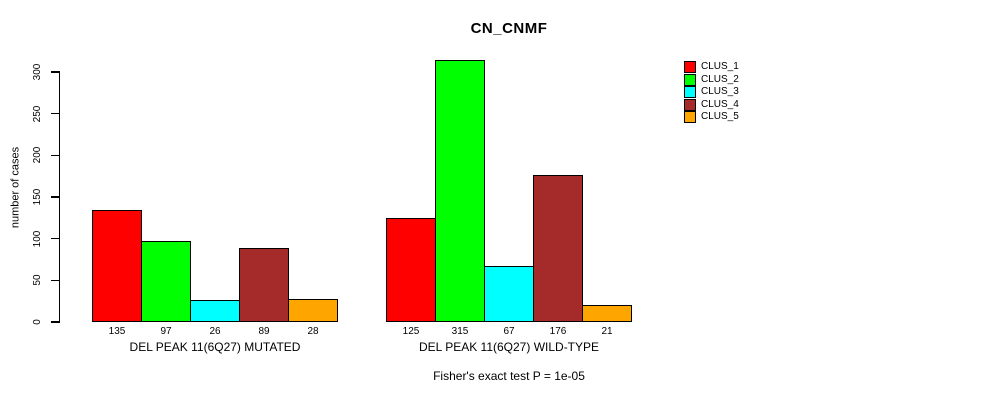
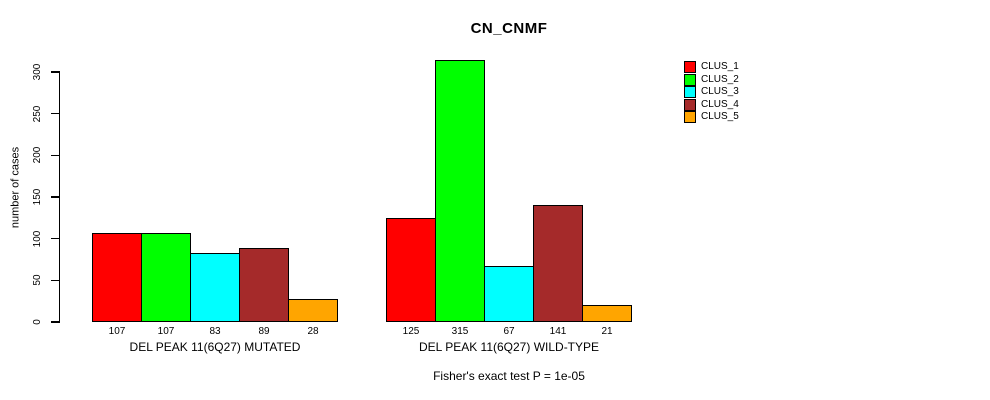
CLUS_1/DEL PEAK 11(6Q27) MUTATED: 135 -> 107
CLUS_2/DEL PEAK 11(6Q27) MUTATED: 97 -> 107
CLUS_3/DEL PEAK 11(6Q27) MUTATED: 26 -> 83
CLUS_4/DEL PEAK 11(6Q27) WILD-TYPE: 176 -> 141
